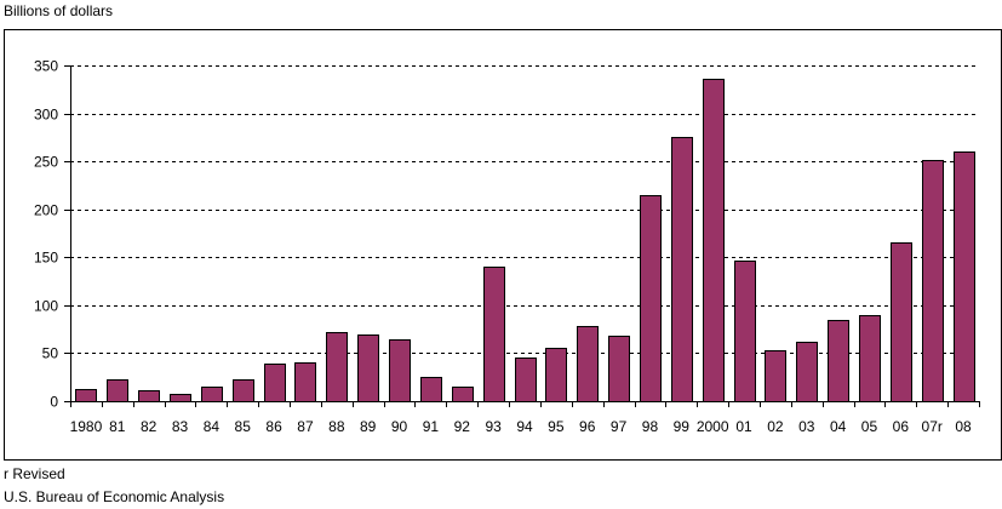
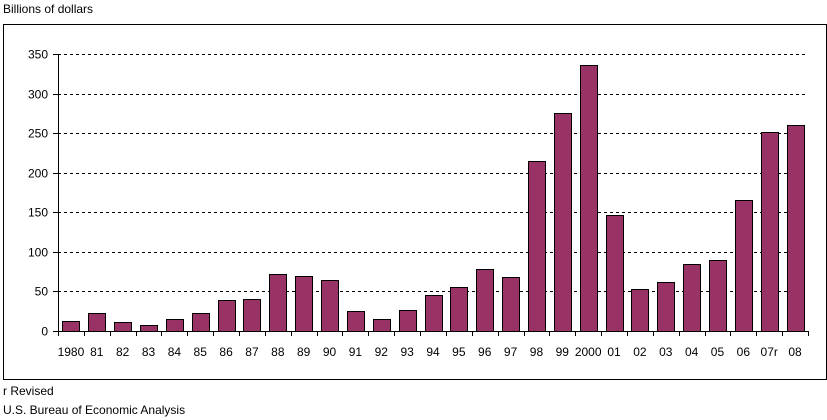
93: 140 -> 30
